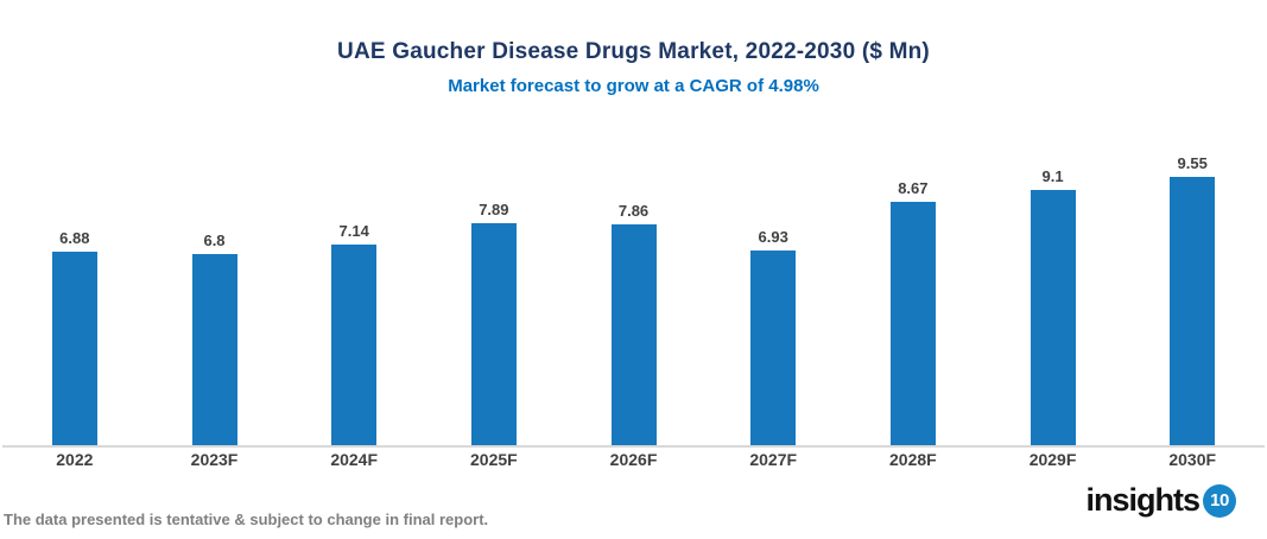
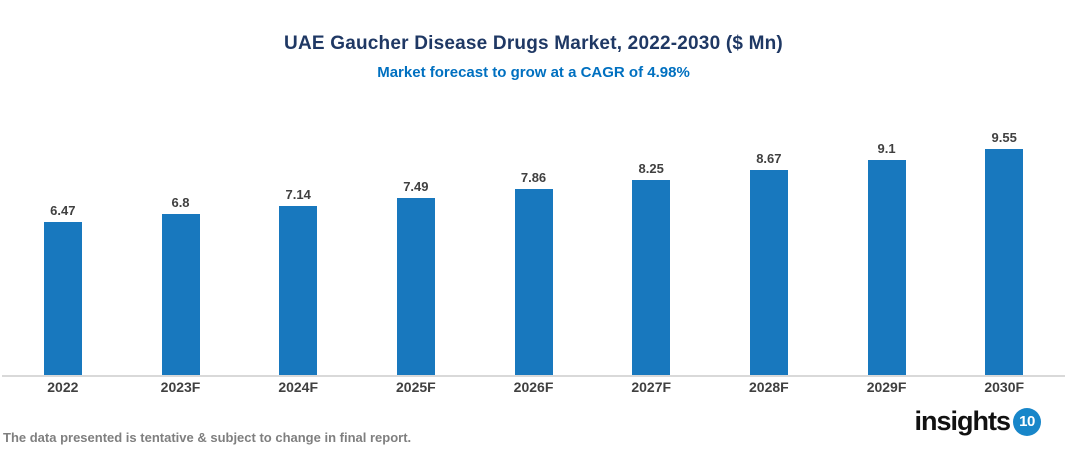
2022: 6.88 -> 6.47
2025F: 7.89 -> 7.49
2027F: 6.93 -> 8.25
